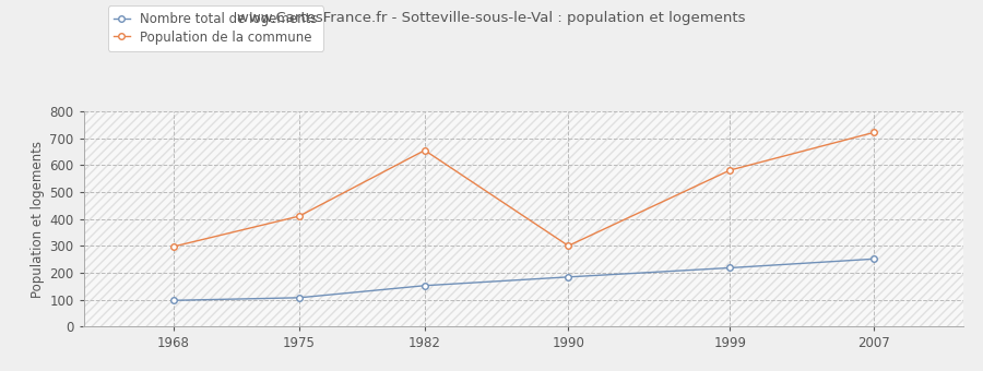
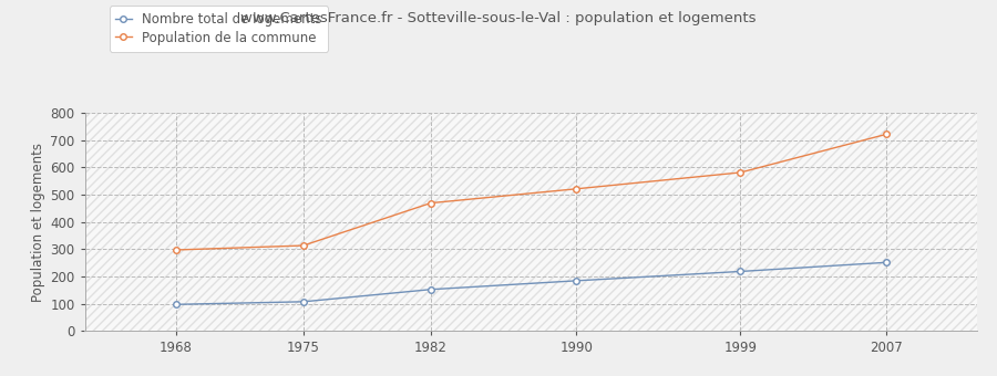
Population de la commune/1975: 410 -> 313
Population de la commune/1982: 655 -> 469
Population de la commune/1990: 300 -> 521
